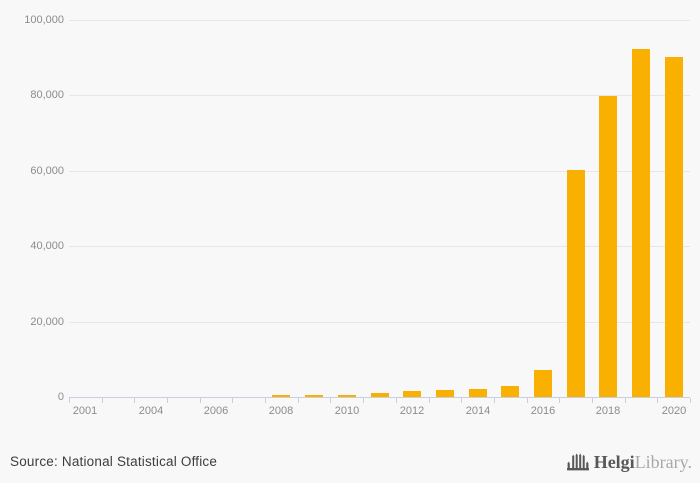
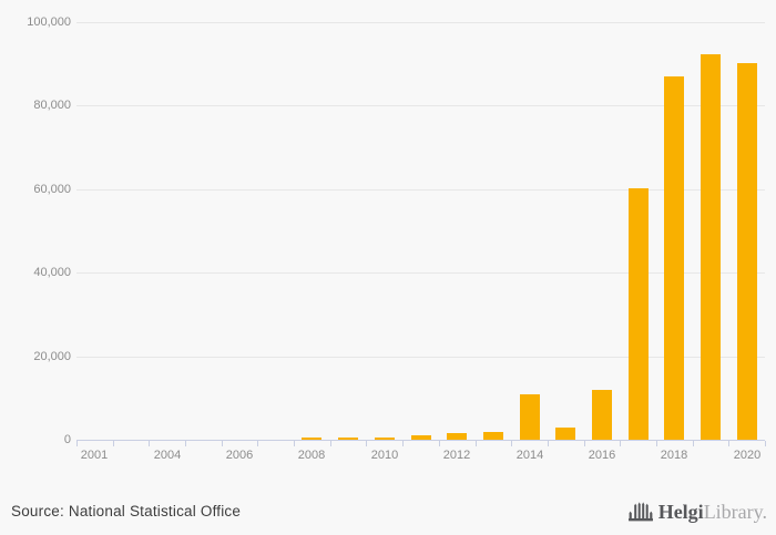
2014: 2000 -> 11000
2016: 7000 -> 12000
2018: 80000 -> 87000
